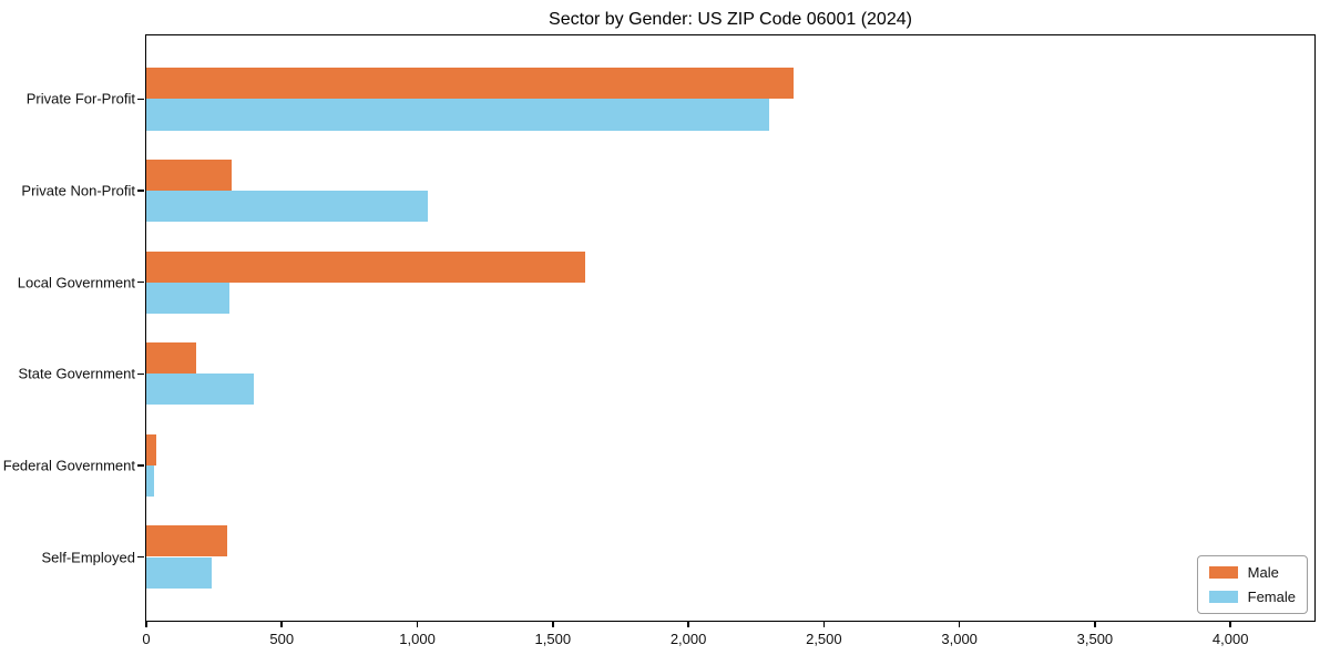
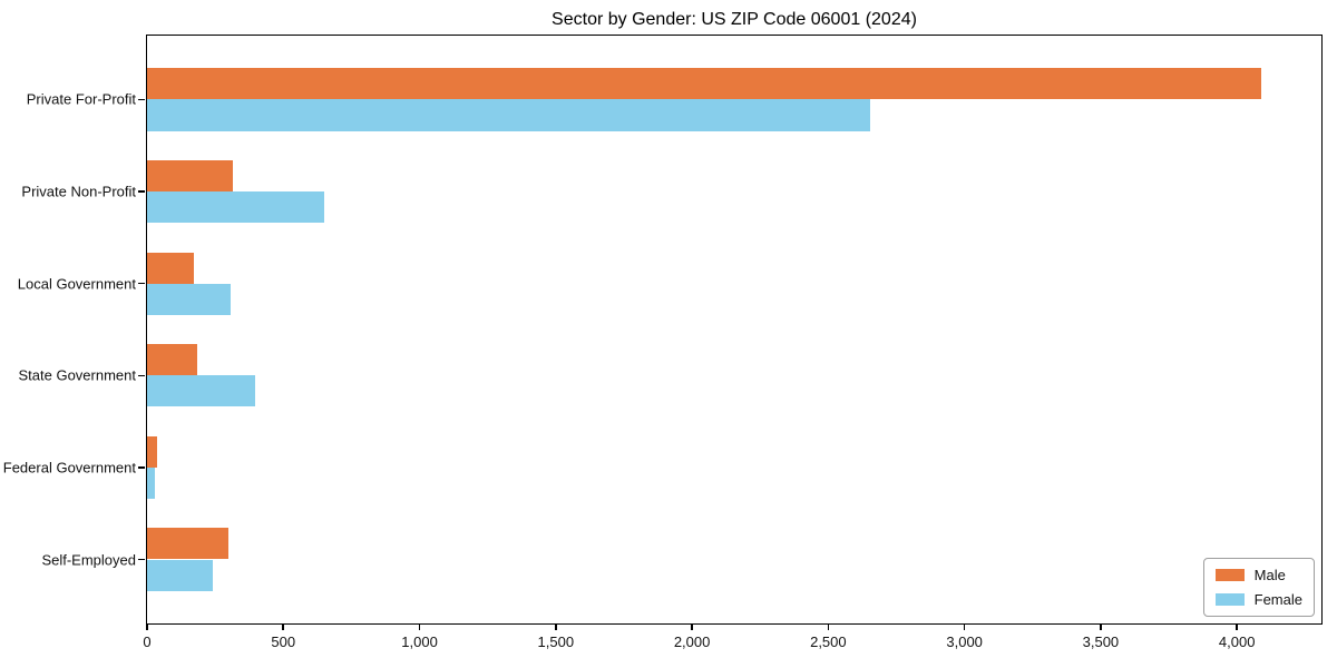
Male/Private For-Profit: 2390 -> 4090
Female/Private For-Profit: 2300 -> 2660
Female/Private Non-Profit: 1040 -> 650
Male/Local Government: 1620 -> 170
